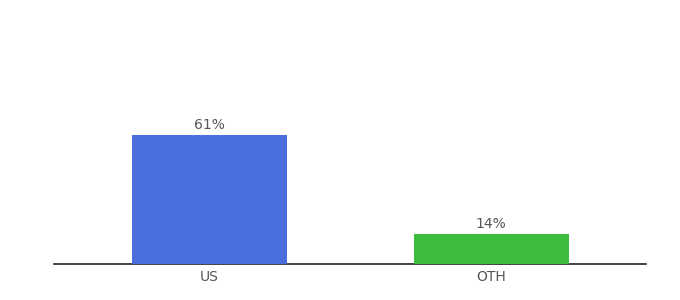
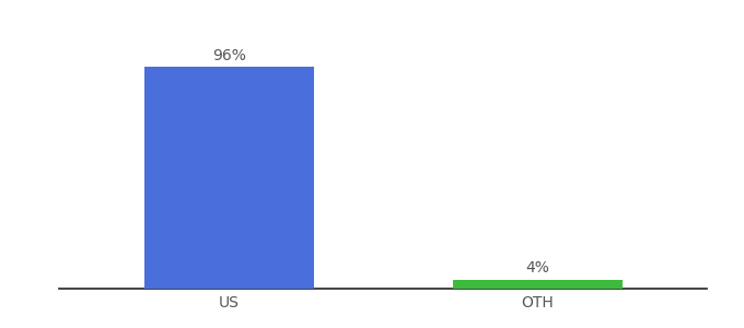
US: 61% -> 96%
OTH: 14% -> 4%
